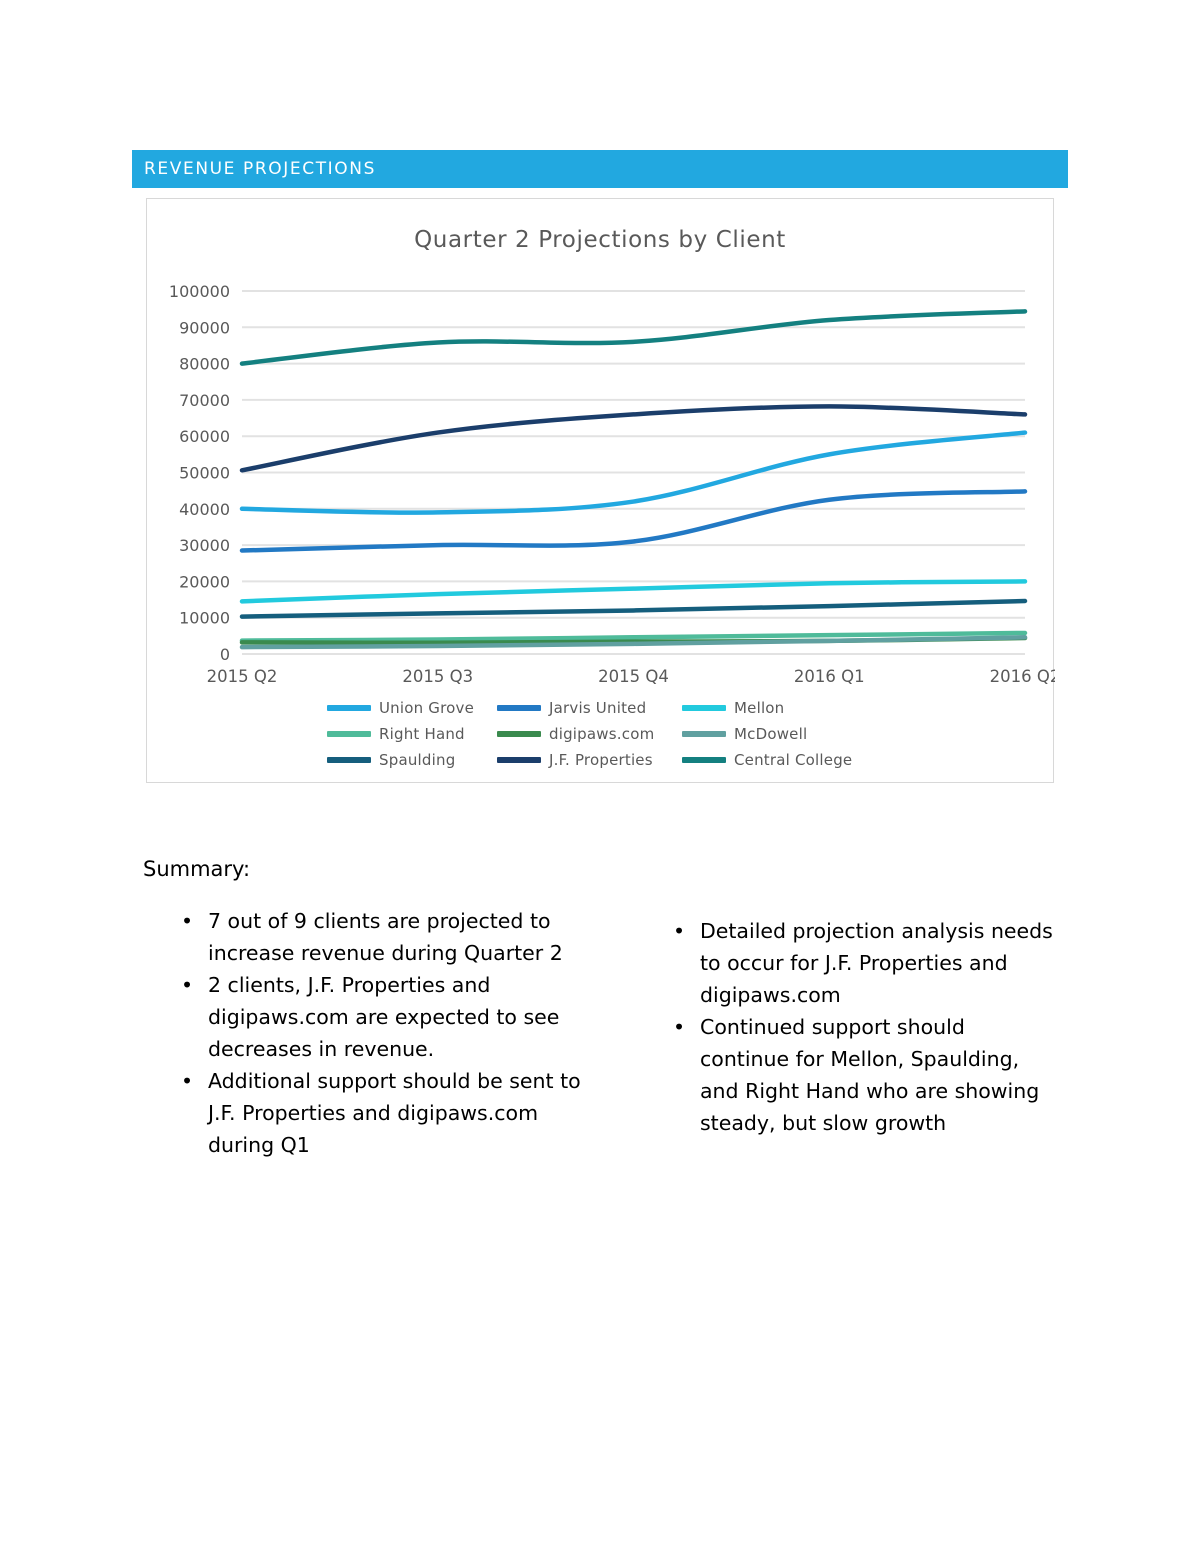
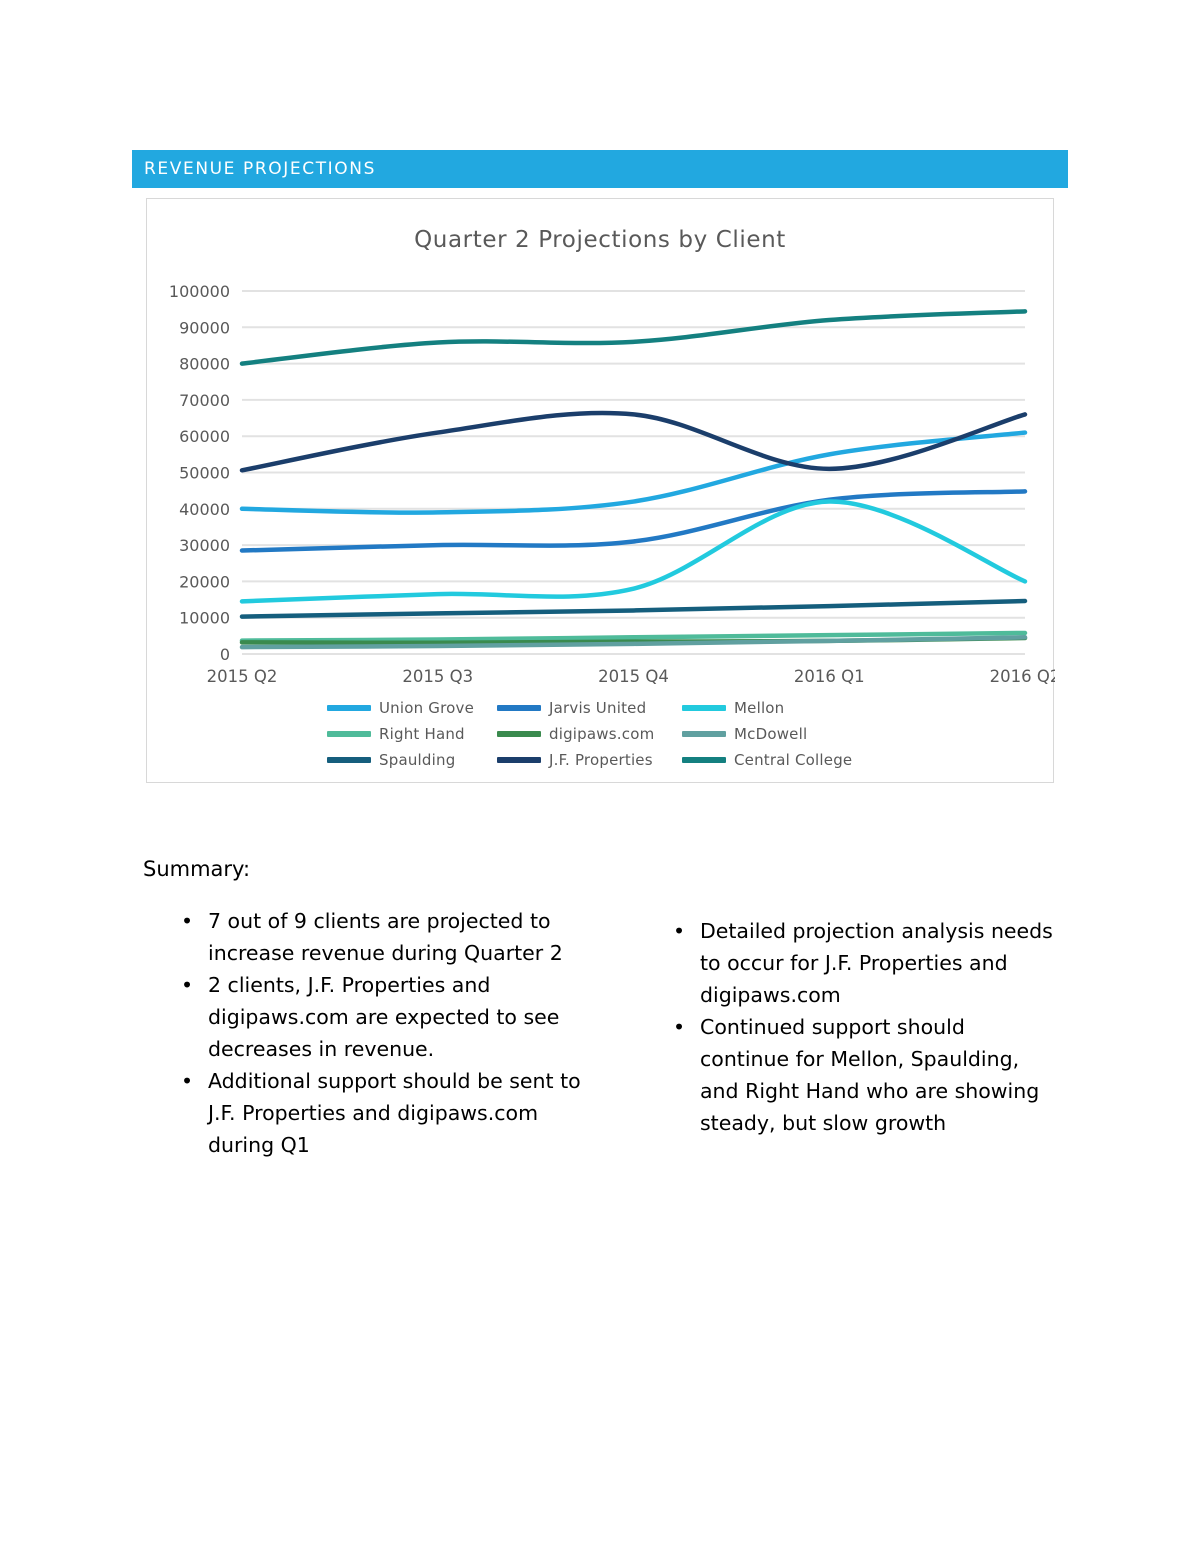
Mellon/2016 Q1: 20000 -> 42000
J.F. Properties/2016 Q1: 68000 -> 51000
